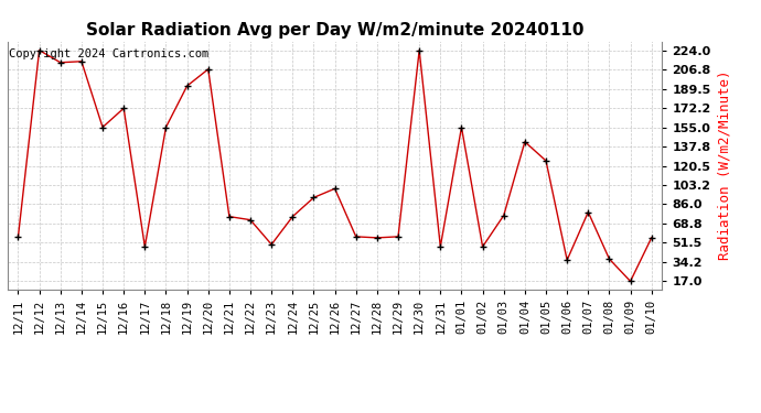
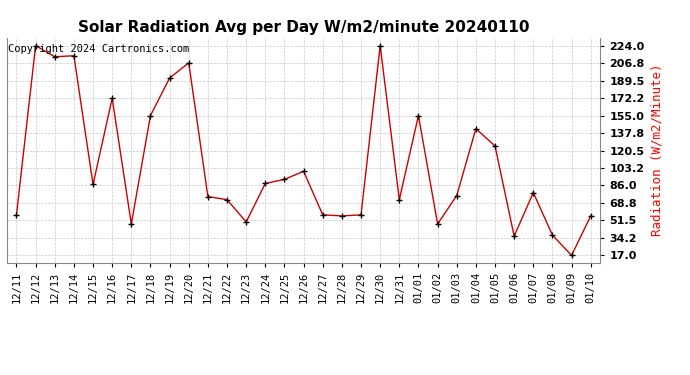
12/15: 155 -> 87
12/24: 75 -> 88
12/31: 48 -> 72
